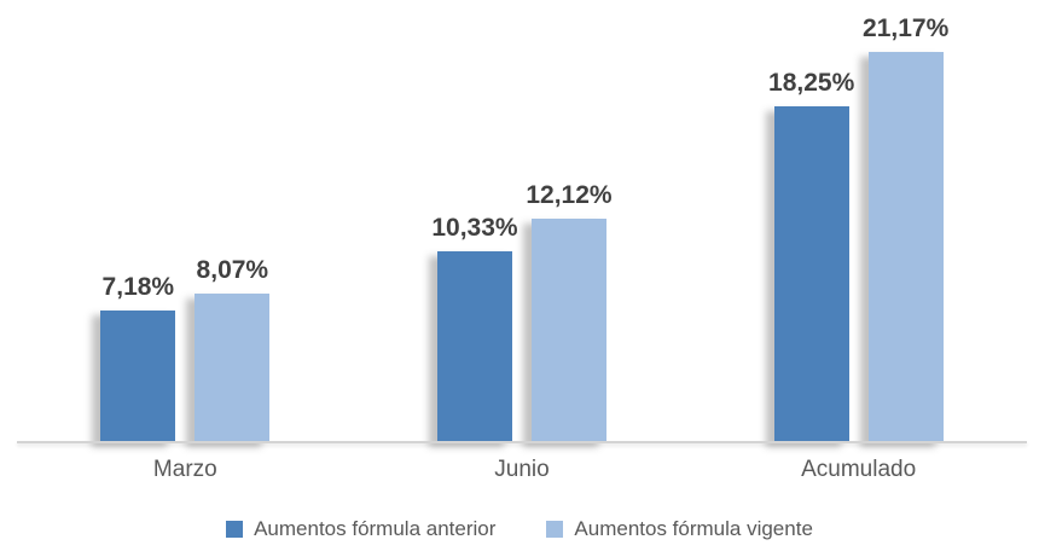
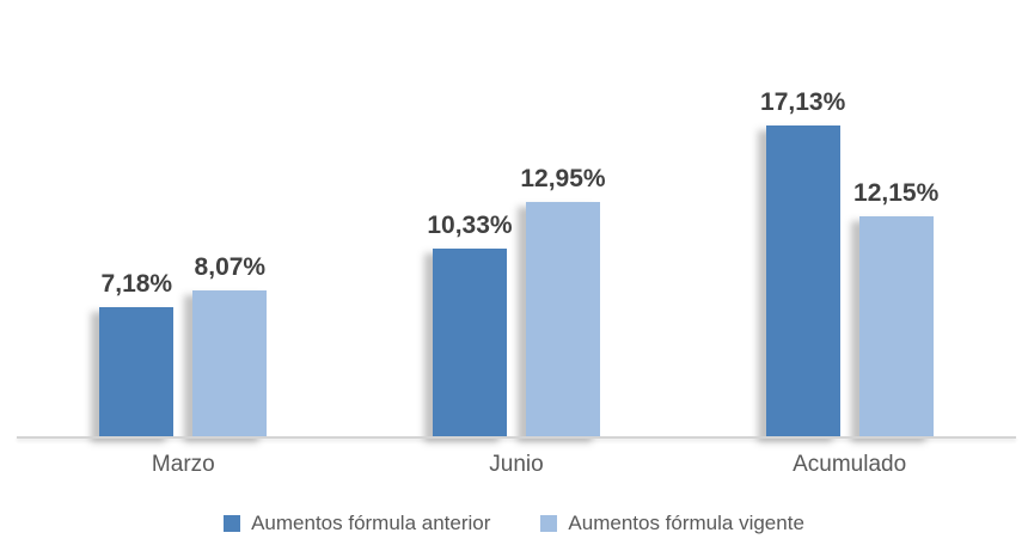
Aumentos fórmula vigente/Junio: 12,12% -> 12,95%
Aumentos fórmula anterior/Acumulado: 18,25% -> 17,13%
Aumentos fórmula vigente/Acumulado: 21,17% -> 12,15%
